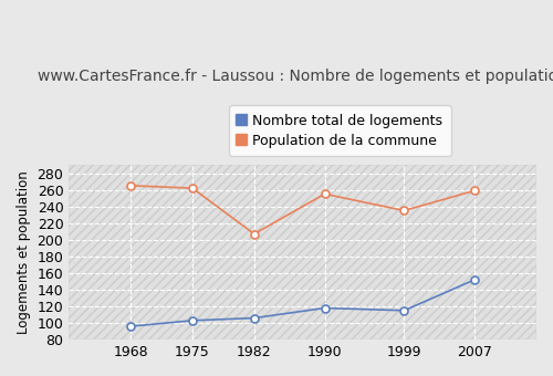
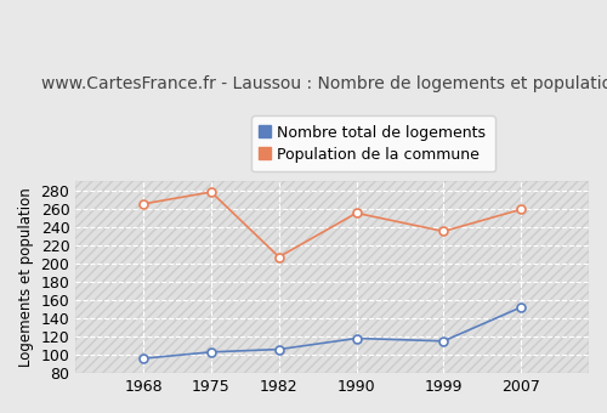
Population de la commune/1975: 262 -> 278
